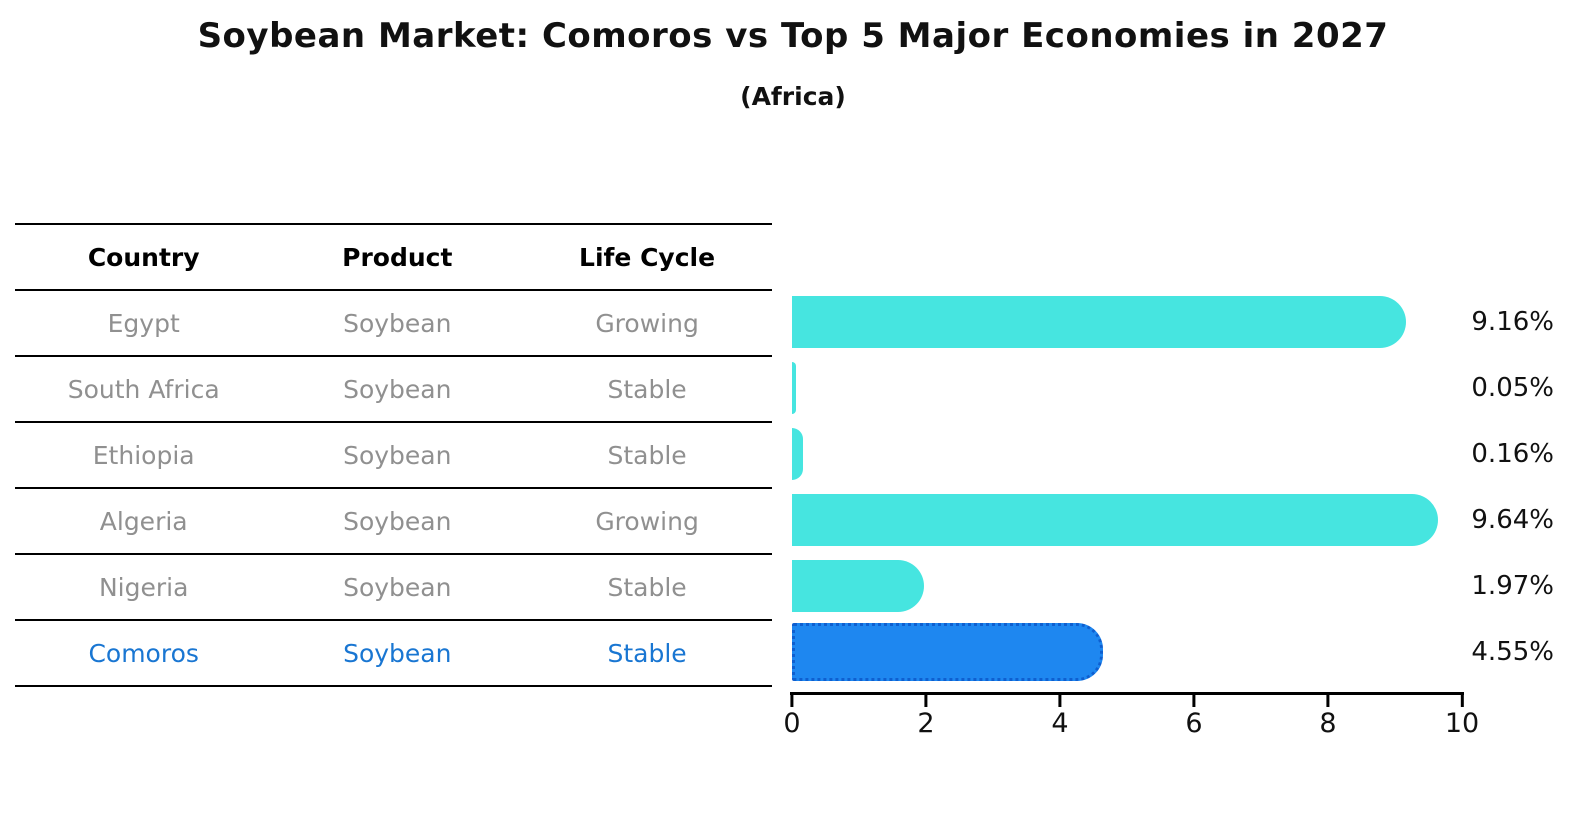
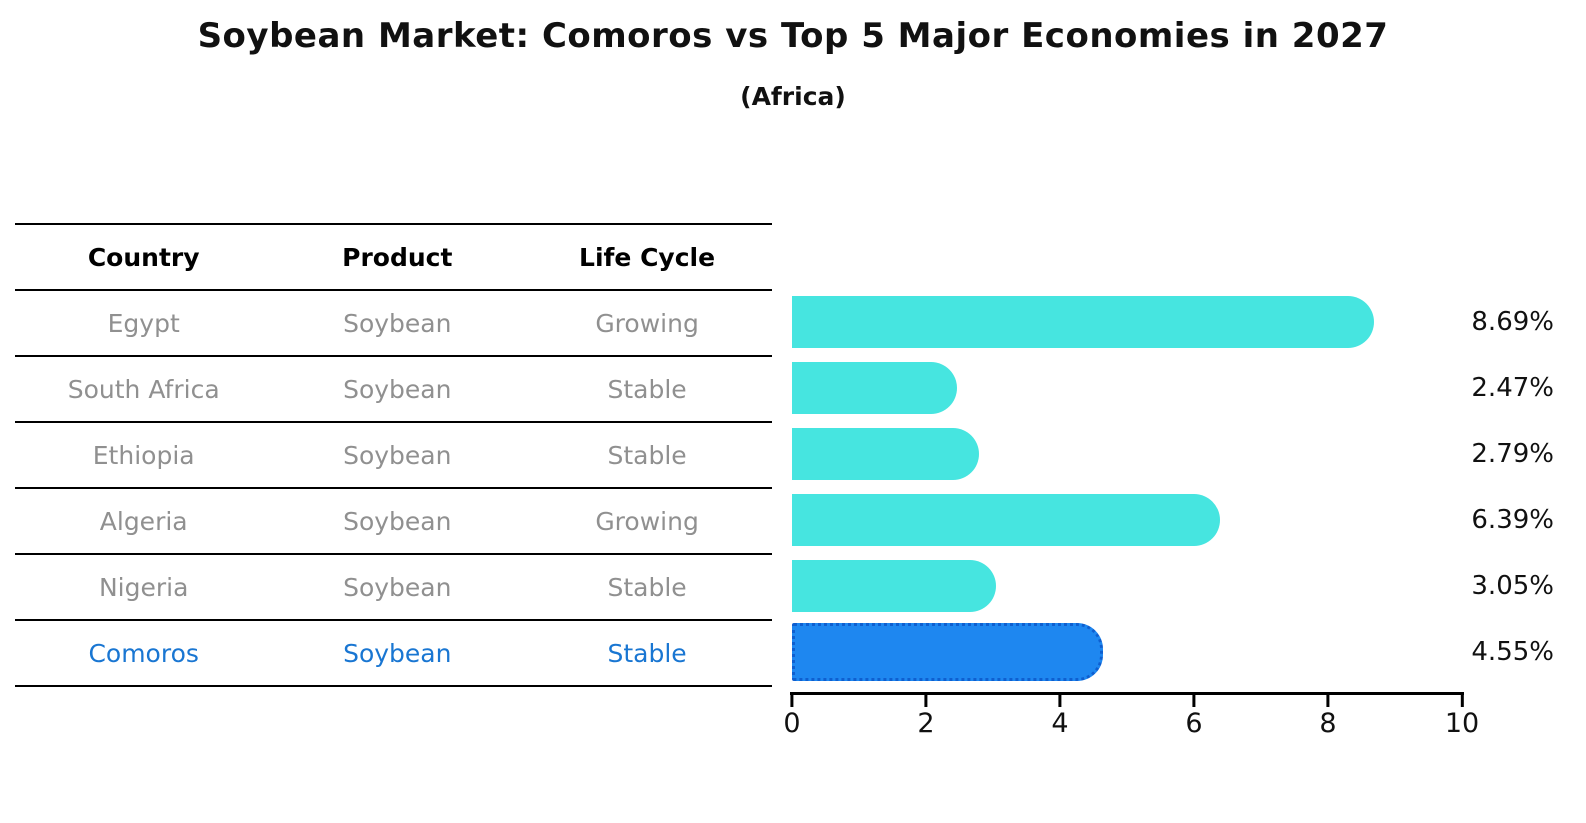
Egypt: 9.16% -> 8.69%
South Africa: 0.05% -> 2.47%
Ethiopia: 0.16% -> 2.79%
Algeria: 9.64% -> 6.39%
Nigeria: 1.97% -> 3.05%
